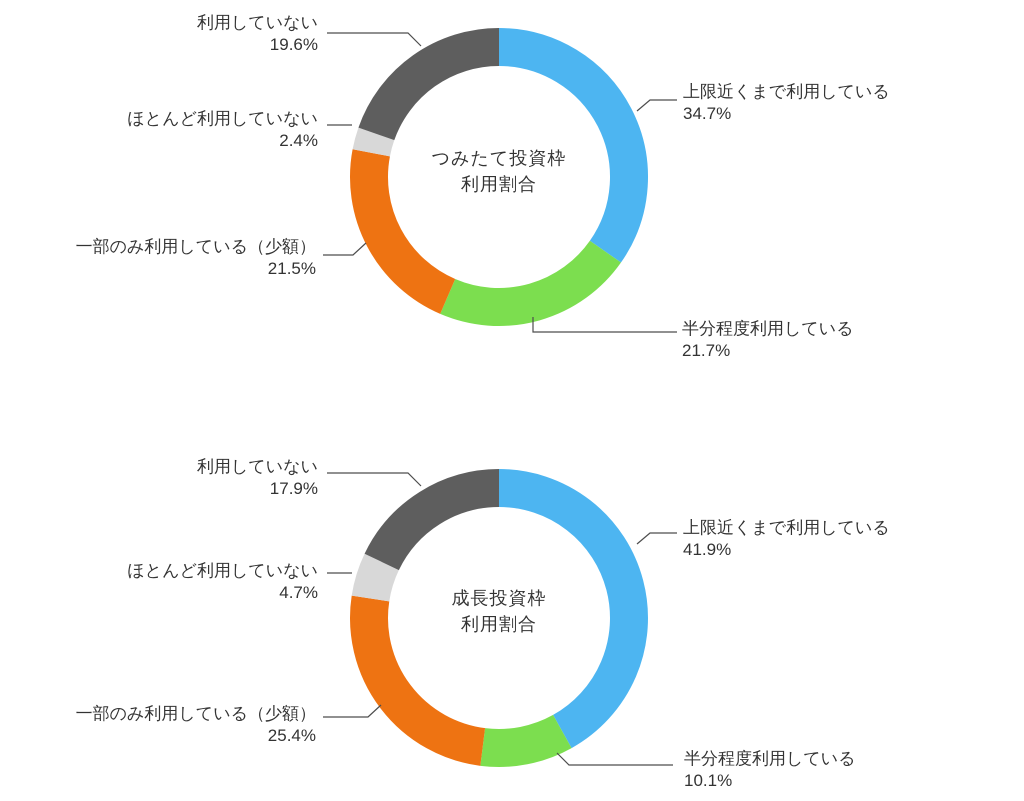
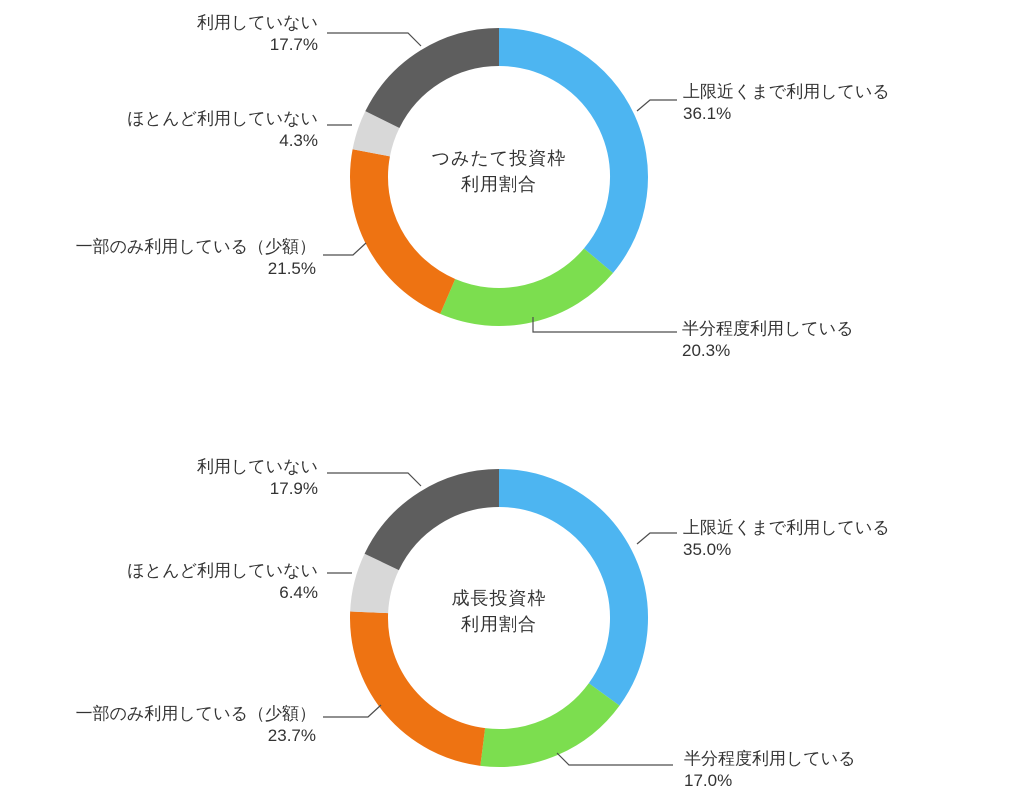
つみたて投資枠 利用割合/上限近くまで利用している: 34.7% -> 36.1%
つみたて投資枠 利用割合/半分程度利用している: 21.7% -> 20.3%
つみたて投資枠 利用割合/ほとんど利用していない: 2.4% -> 4.3%
つみたて投資枠 利用割合/利用していない: 19.6% -> 17.7%
成長投資枠 利用割合/上限近くまで利用している: 41.9% -> 35.0%
成長投資枠 利用割合/半分程度利用している: 10.1% -> 17.0%
成長投資枠 利用割合/一部のみ利用している（少額）: 25.4% -> 23.7%
成長投資枠 利用割合/ほとんど利用していない: 4.7% -> 6.4%
